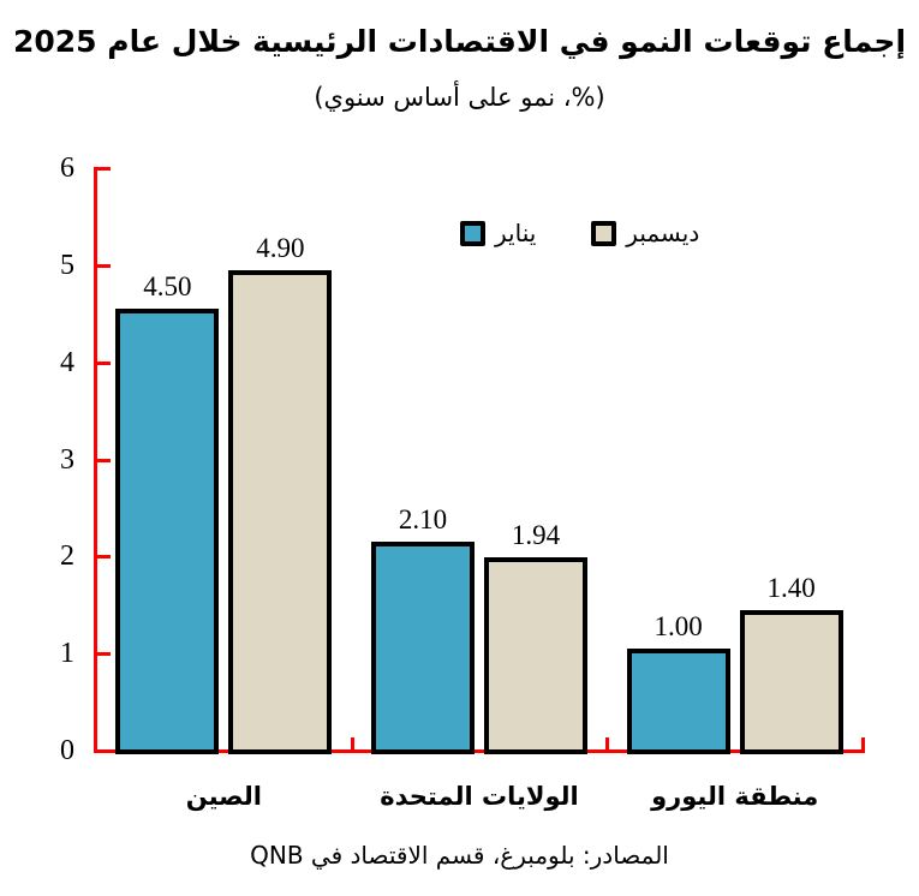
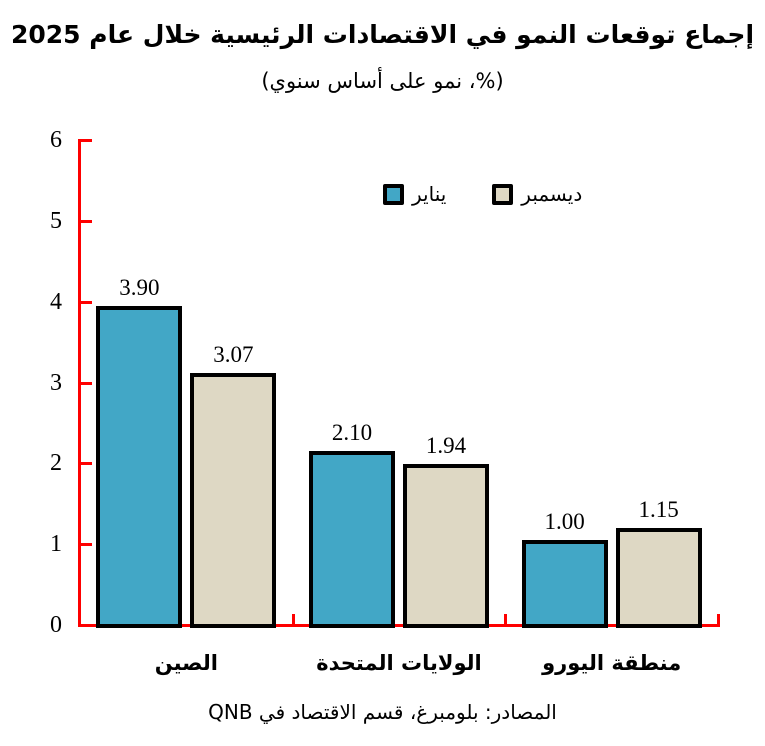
يناير/الصين: 4.50 -> 3.90
ديسمبر/الصين: 4.90 -> 3.07
ديسمبر/منطقة اليورو: 1.40 -> 1.15
